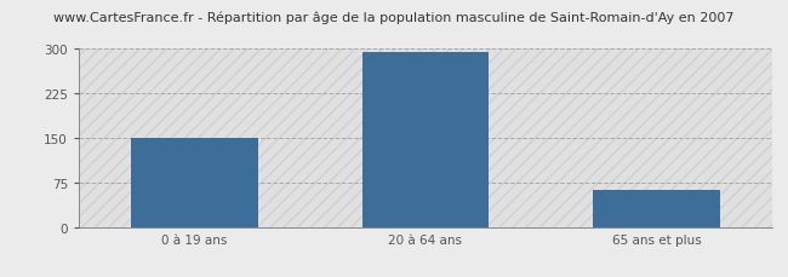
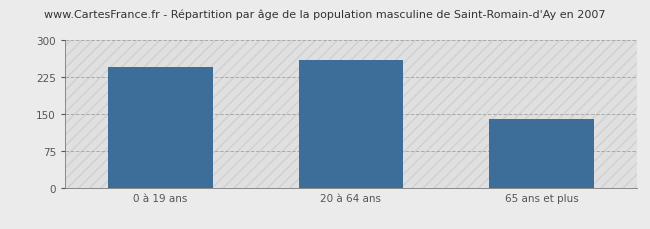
0 à 19 ans: 150 -> 245
20 à 64 ans: 295 -> 260
65 ans et plus: 62 -> 140
